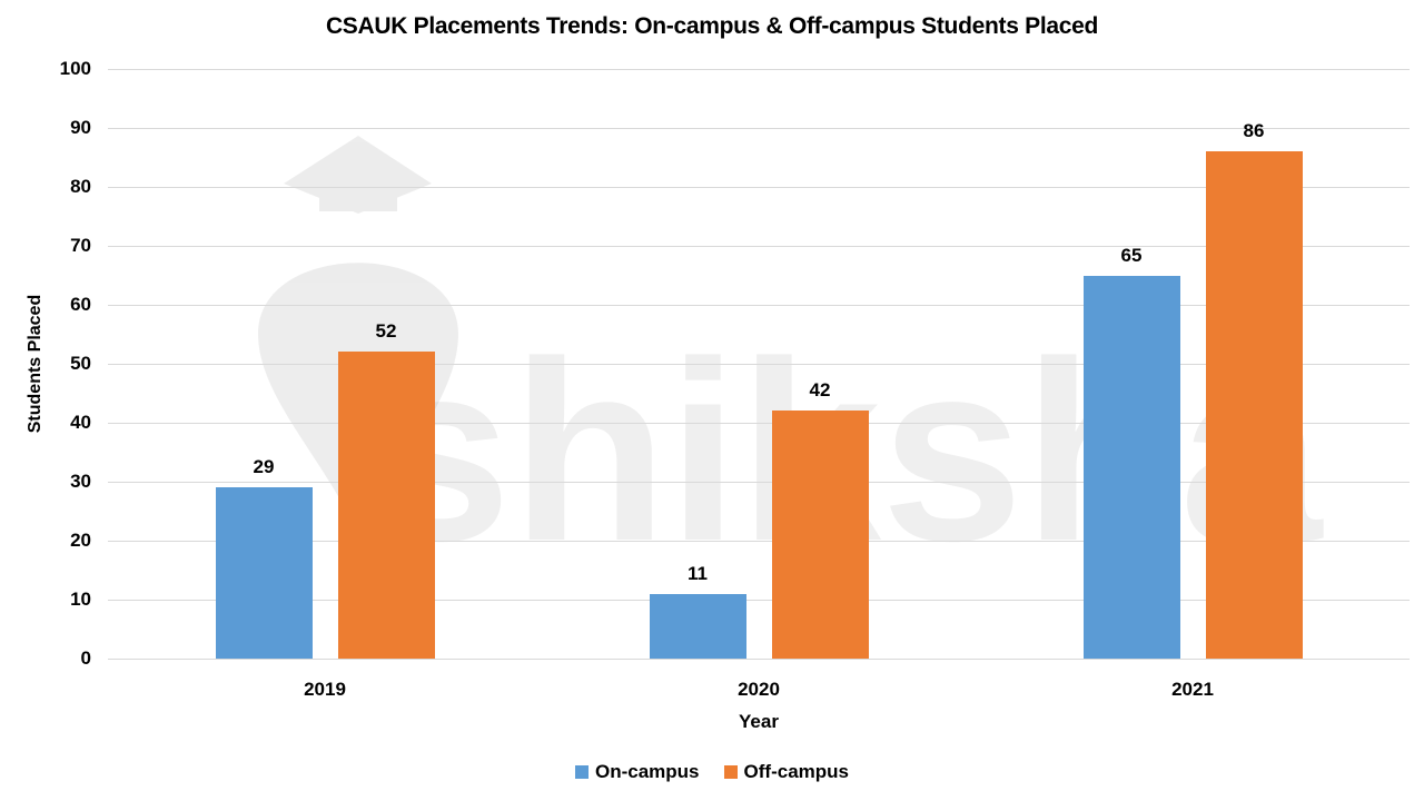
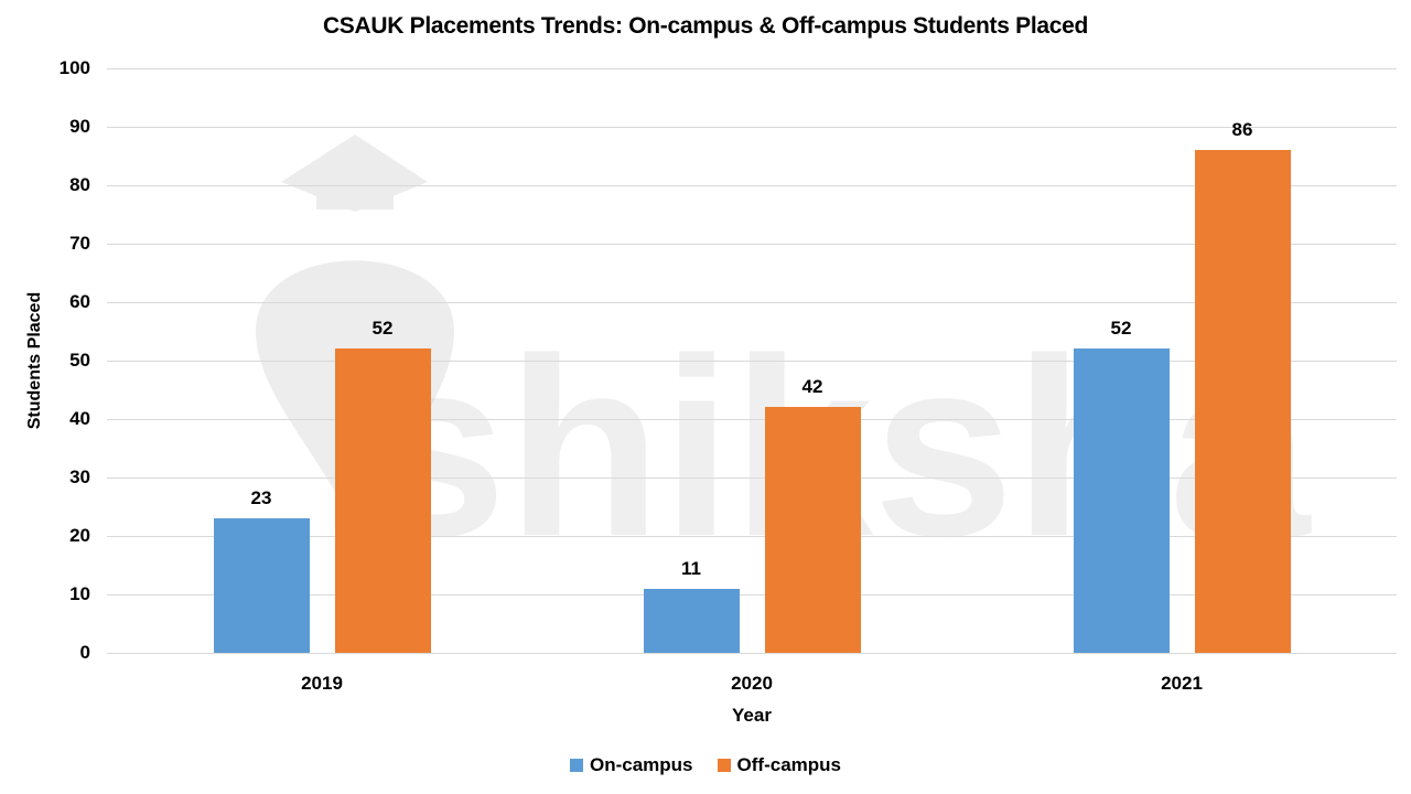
On-campus/2019: 29 -> 23
On-campus/2021: 65 -> 52
